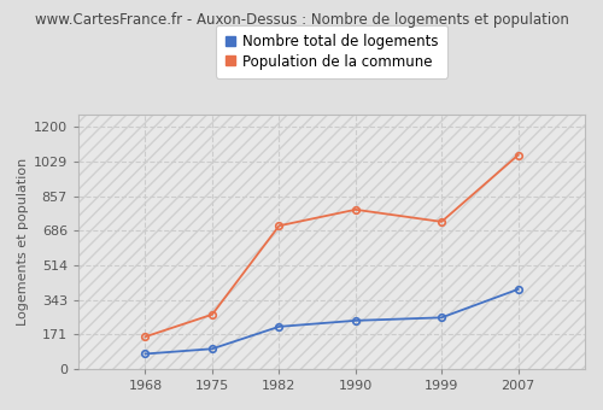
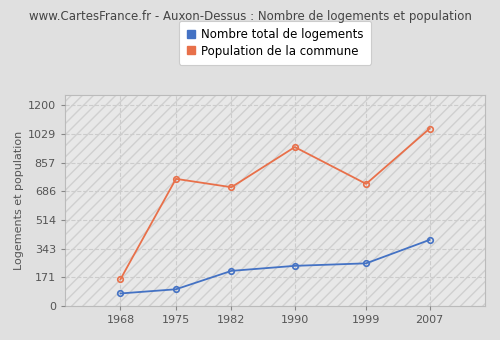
Population de la commune/1975: 270 -> 760
Population de la commune/1990: 790 -> 950
